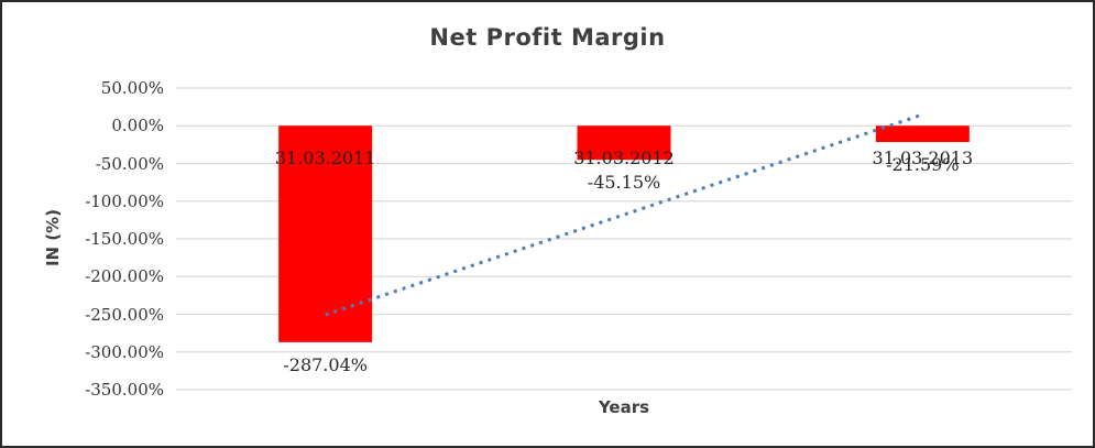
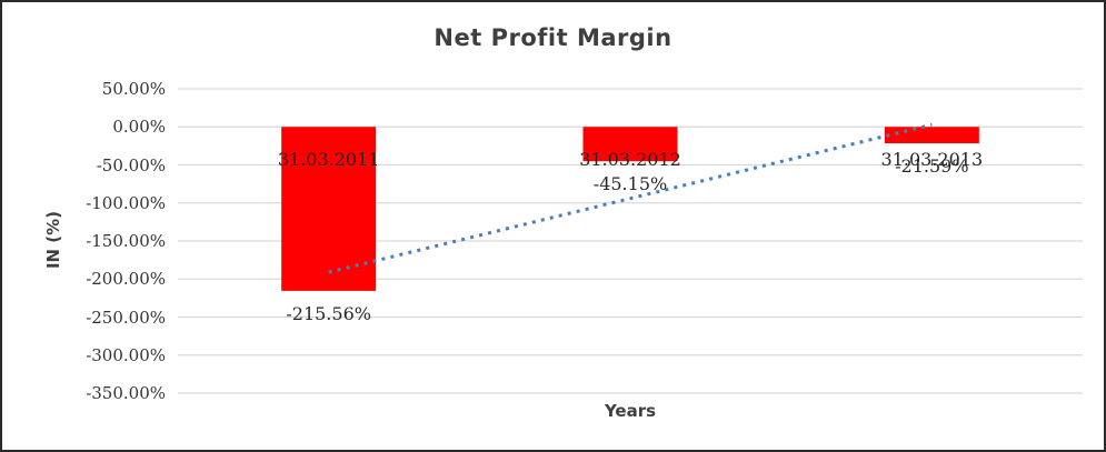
31.03.2011: -287.04% -> -215.56%
